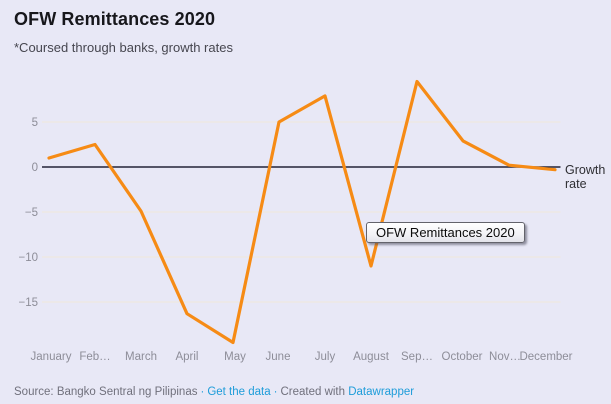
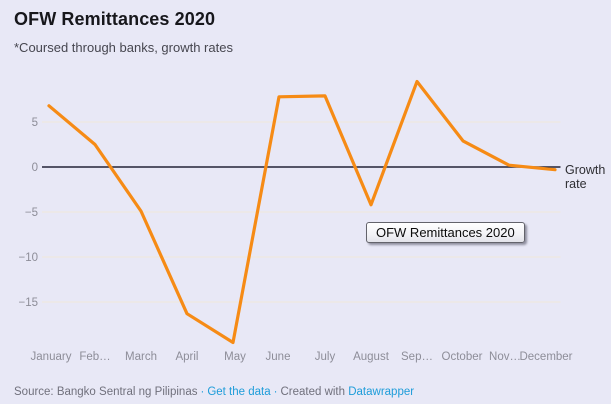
January: 1 -> 7
June: 5 -> 8
August: -11 -> -4
